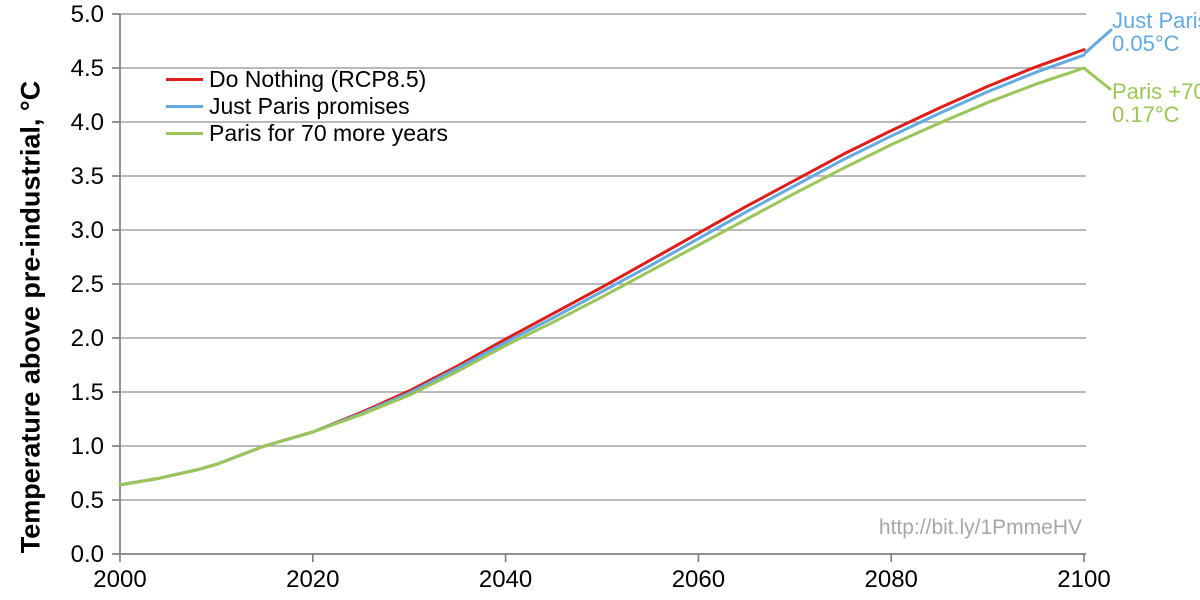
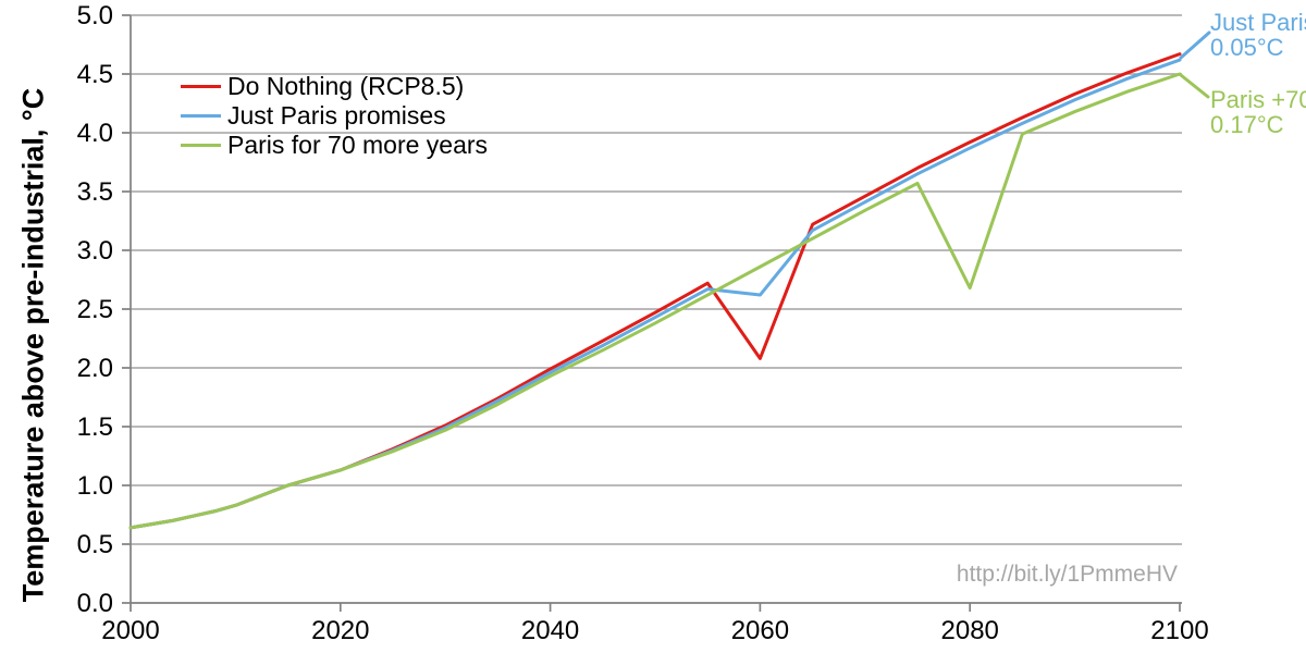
Do Nothing (RCP8.5)/2060: 2.97 -> 2.08
Just Paris promises/2060: 2.92 -> 2.62
Paris for 70 more years/2080: 3.79 -> 2.68
